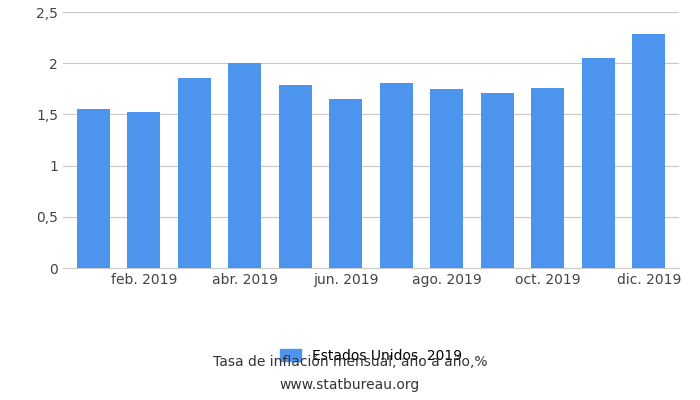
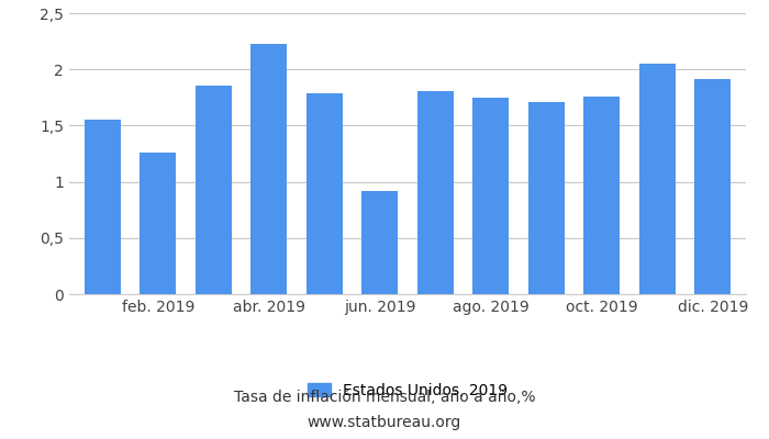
feb. 2019: 1,52 -> 1,26
abr. 2019: 2,00 -> 2,23
jun. 2019: 1,65 -> 0,92
dic. 2019: 2,29 -> 1,91
